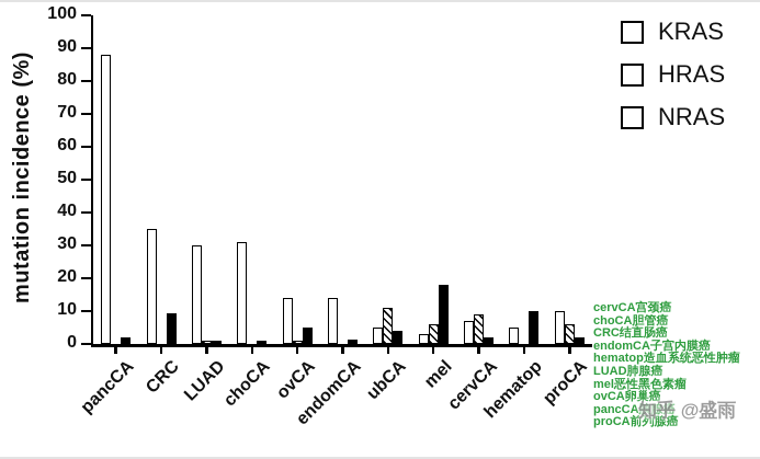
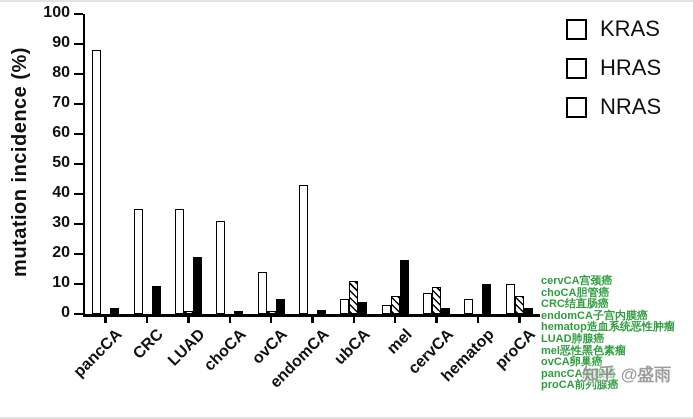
KRAS/LUAD: 30 -> 35
NRAS/LUAD: 1 -> 19
KRAS/endomCA: 14 -> 43
